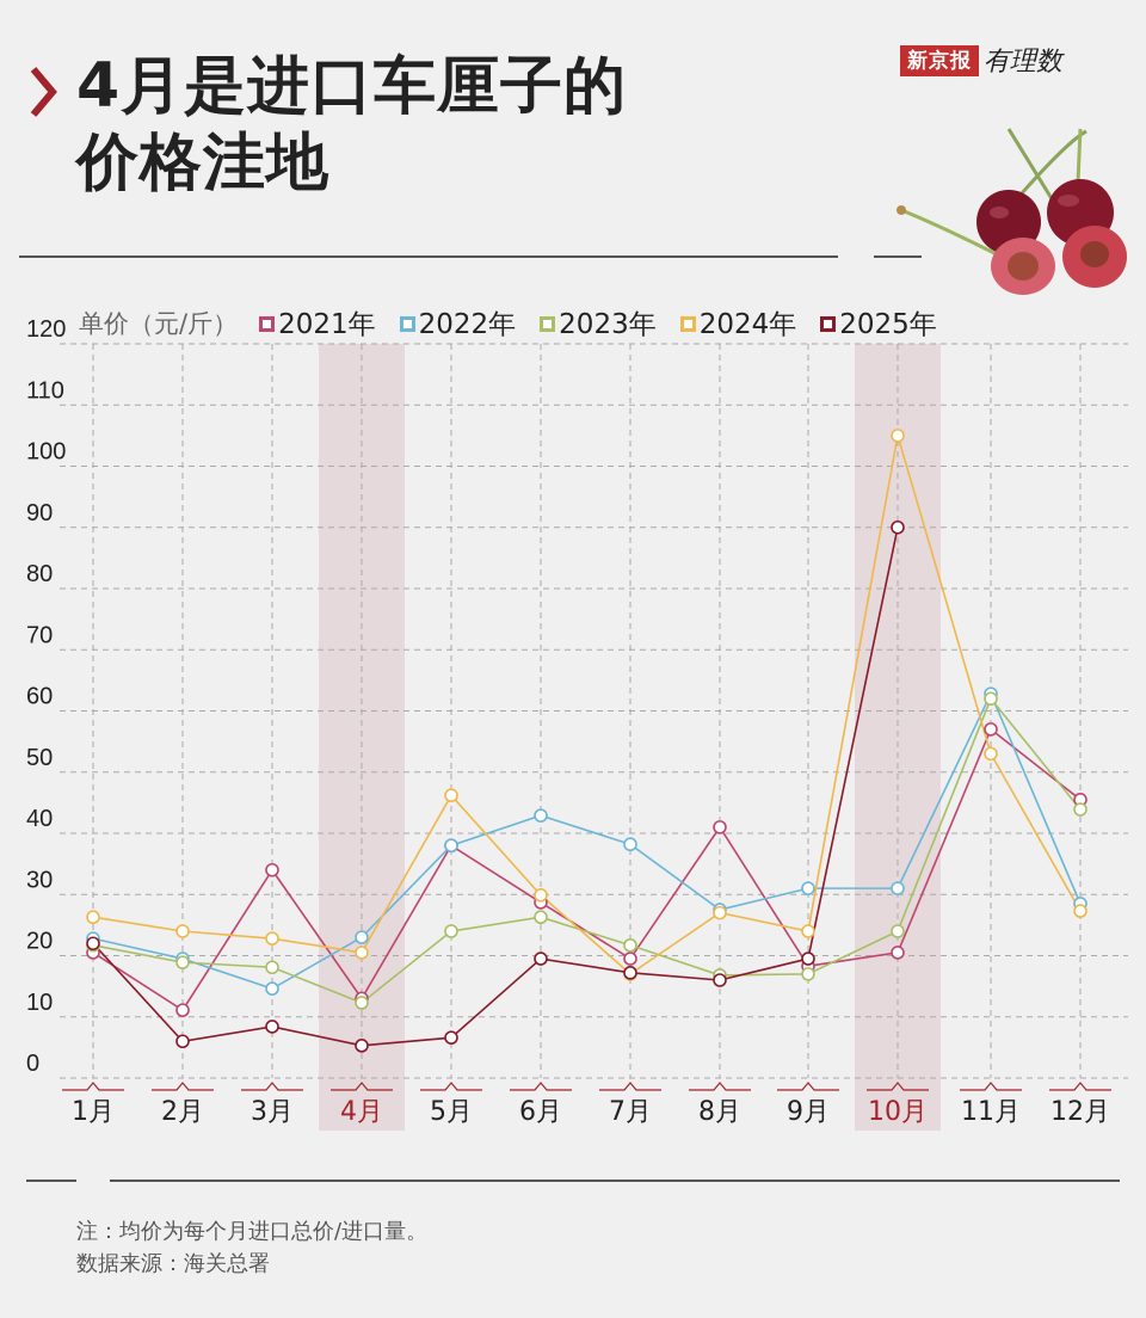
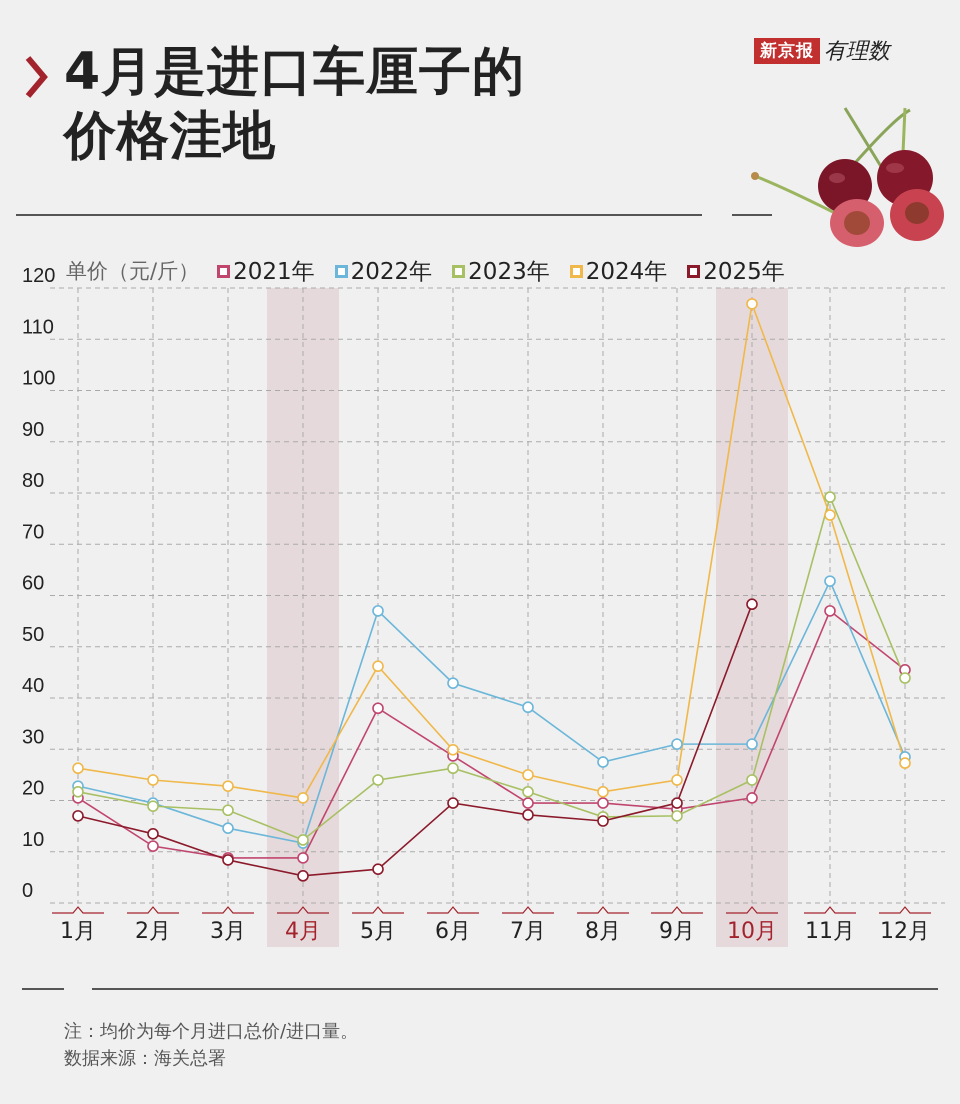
2025年/1月: 22 -> 17
2025年/2月: 6 -> 14
2021年/3月: 34 -> 9
2021年/4月: 13 -> 9
2022年/4月: 23 -> 12
2022年/5月: 38 -> 57
2024年/7月: 17 -> 25
2021年/8月: 41 -> 20
2024年/8月: 27 -> 22
2024年/10月: 105 -> 117
2025年/10月: 90 -> 58
2023年/11月: 62 -> 79
2024年/11月: 53 -> 76
